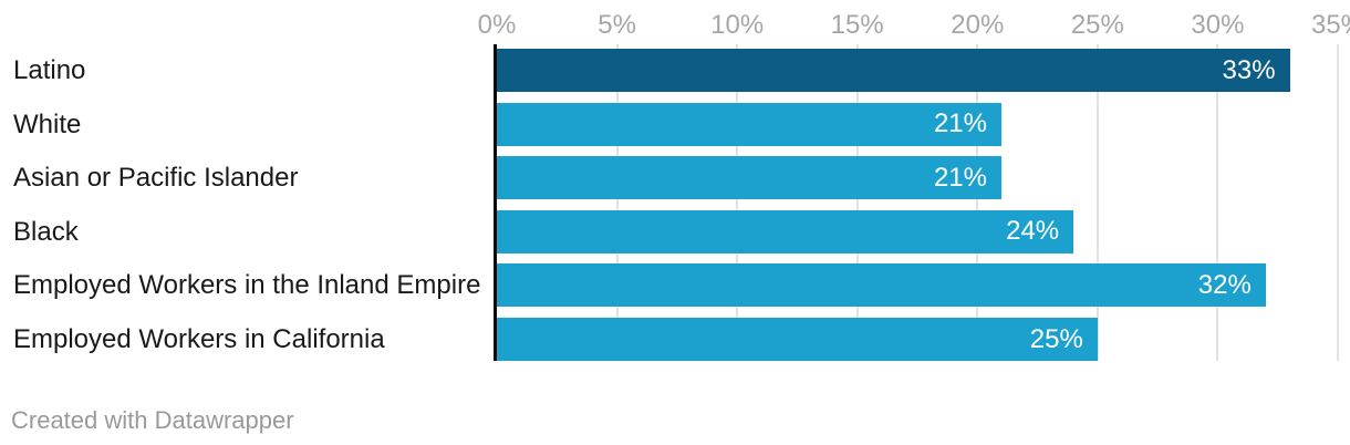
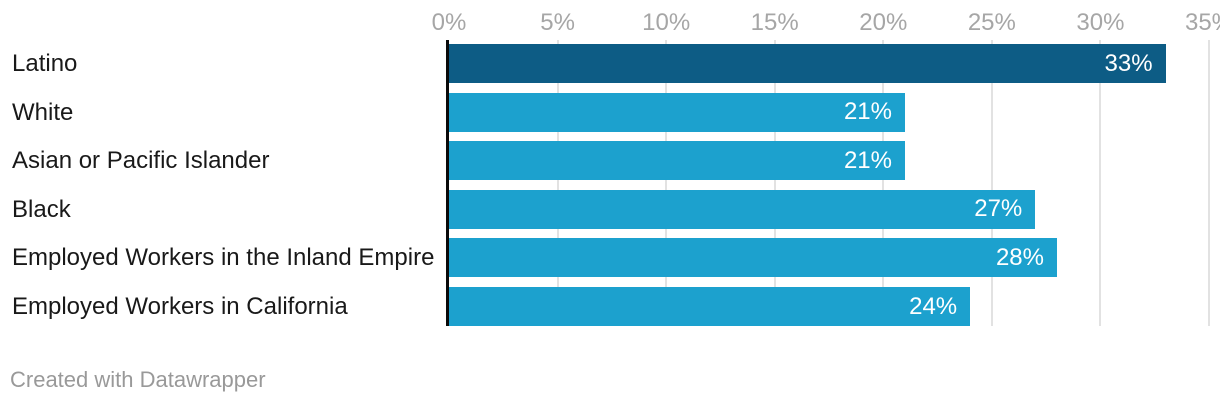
Black: 24% -> 27%
Employed Workers in the Inland Empire: 32% -> 28%
Employed Workers in California: 25% -> 24%
